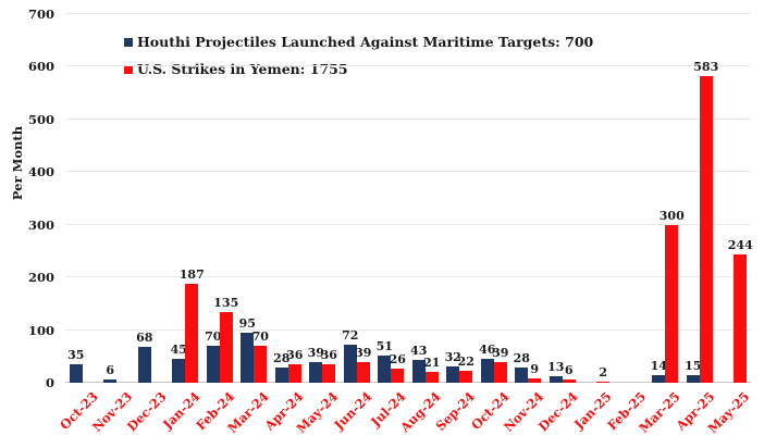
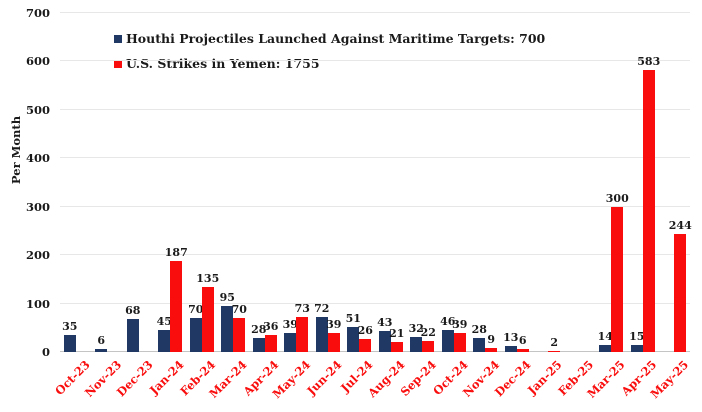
U.S. Strikes in Yemen: 1755/May-24: 36 -> 73
